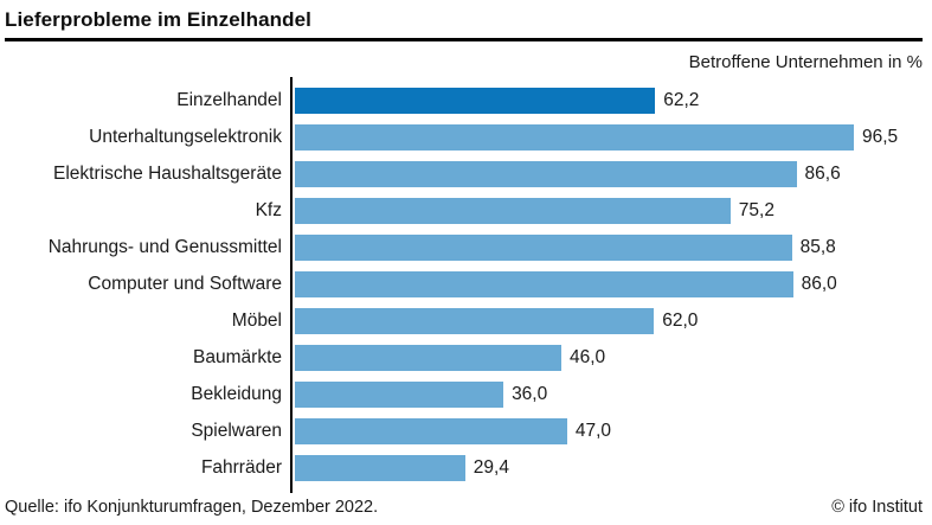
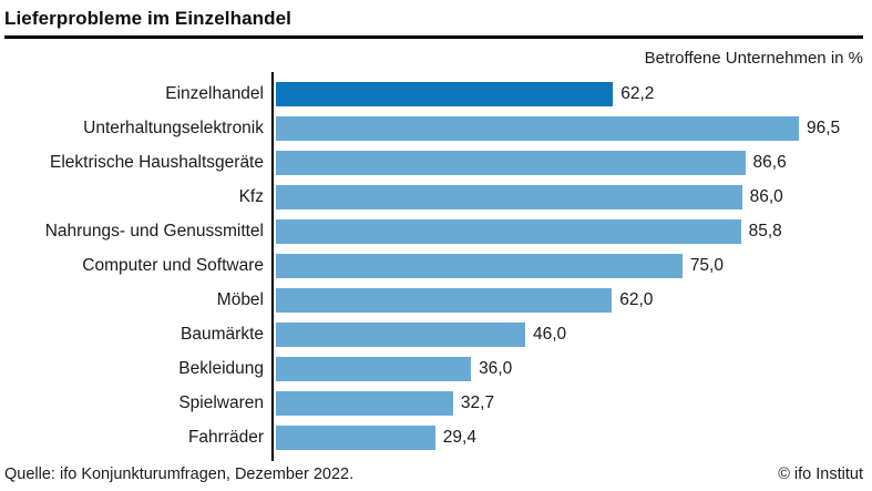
Kfz: 75,2 -> 86,0
Computer und Software: 86,0 -> 75,0
Spielwaren: 47,0 -> 32,7
